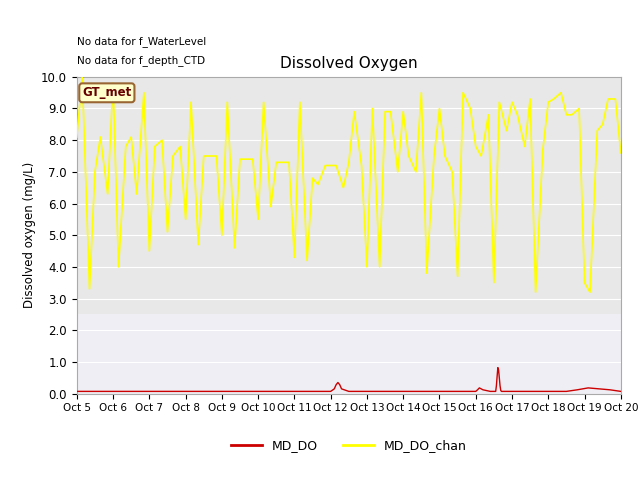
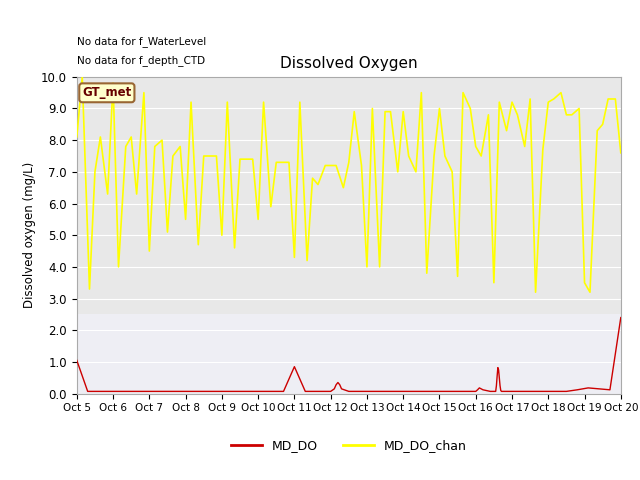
MD_DO/Oct 5: 0.07 -> 1.05
MD_DO/Oct 11: 0.07 -> 0.85
MD_DO/Oct 20: 0.07 -> 2.40
